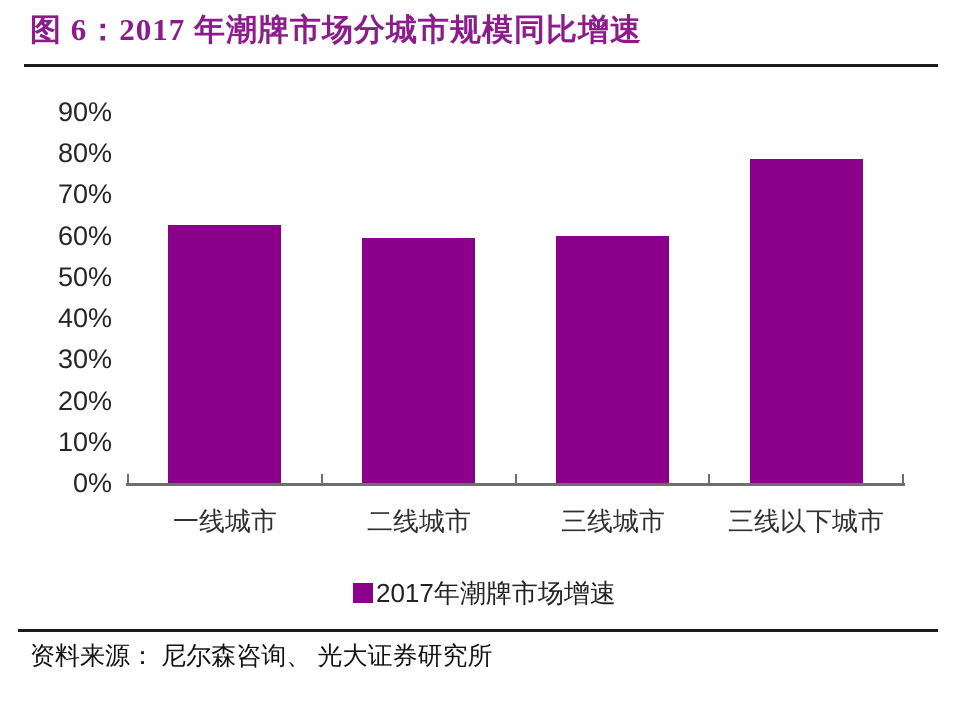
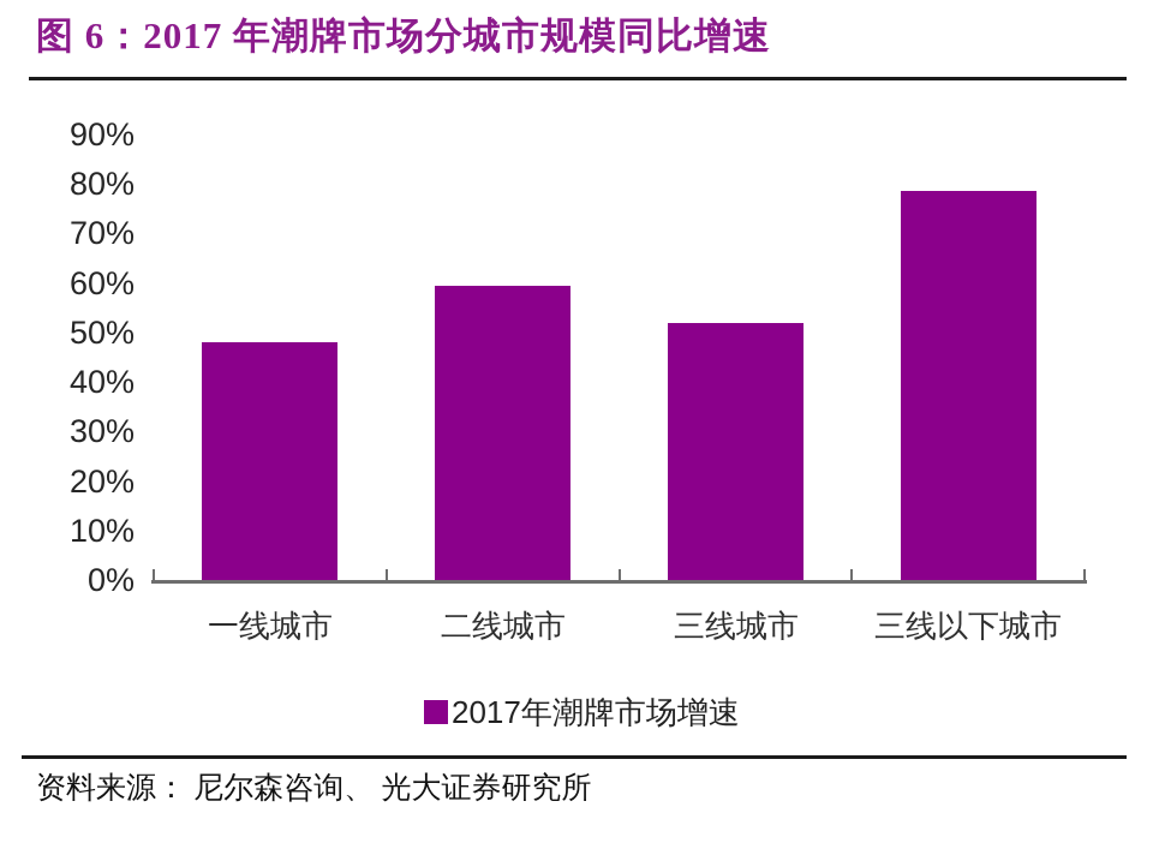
一线城市: 62% -> 48%
三线城市: 60% -> 52%
